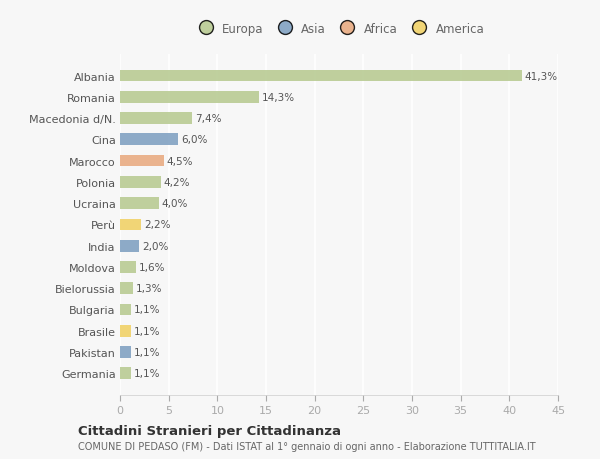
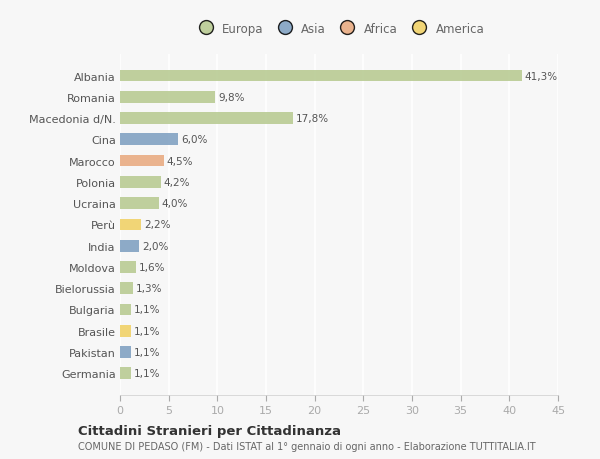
Romania: 14,3% -> 9,8%
Macedonia d/N.: 7,4% -> 17,8%
